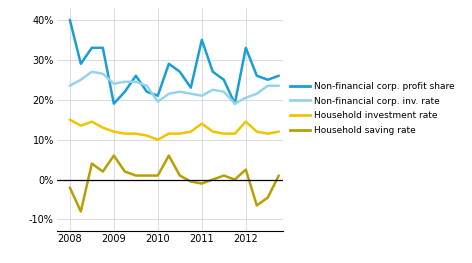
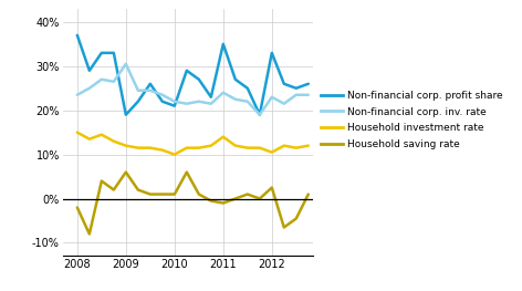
Non-financial corp. profit share/2008: 40% -> 37%
Non-financial corp. inv. rate/2009: 24.0% -> 30.5%
Non-financial corp. inv. rate/2010: 19.5% -> 22.0%
Non-financial corp. inv. rate/2011: 21.0% -> 24.0%
Non-financial corp. inv. rate/2012: 20.5% -> 23.0%
Household investment rate/2012: 14.5% -> 10.5%
